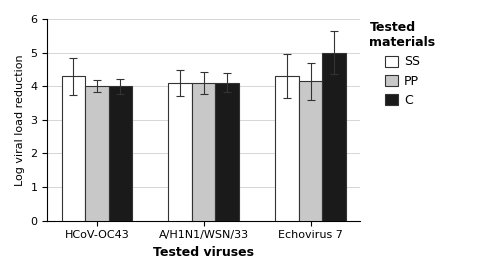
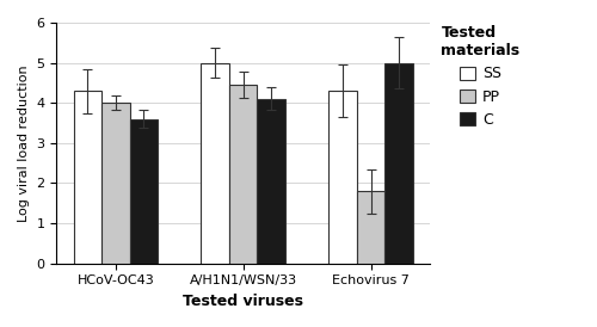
C/HCoV-OC43: 4.0 -> 3.6
SS/A/H1N1/WSN/33: 4.1 -> 5.0
PP/A/H1N1/WSN/33: 4.10 -> 4.45
PP/Echovirus 7: 4.15 -> 1.80
